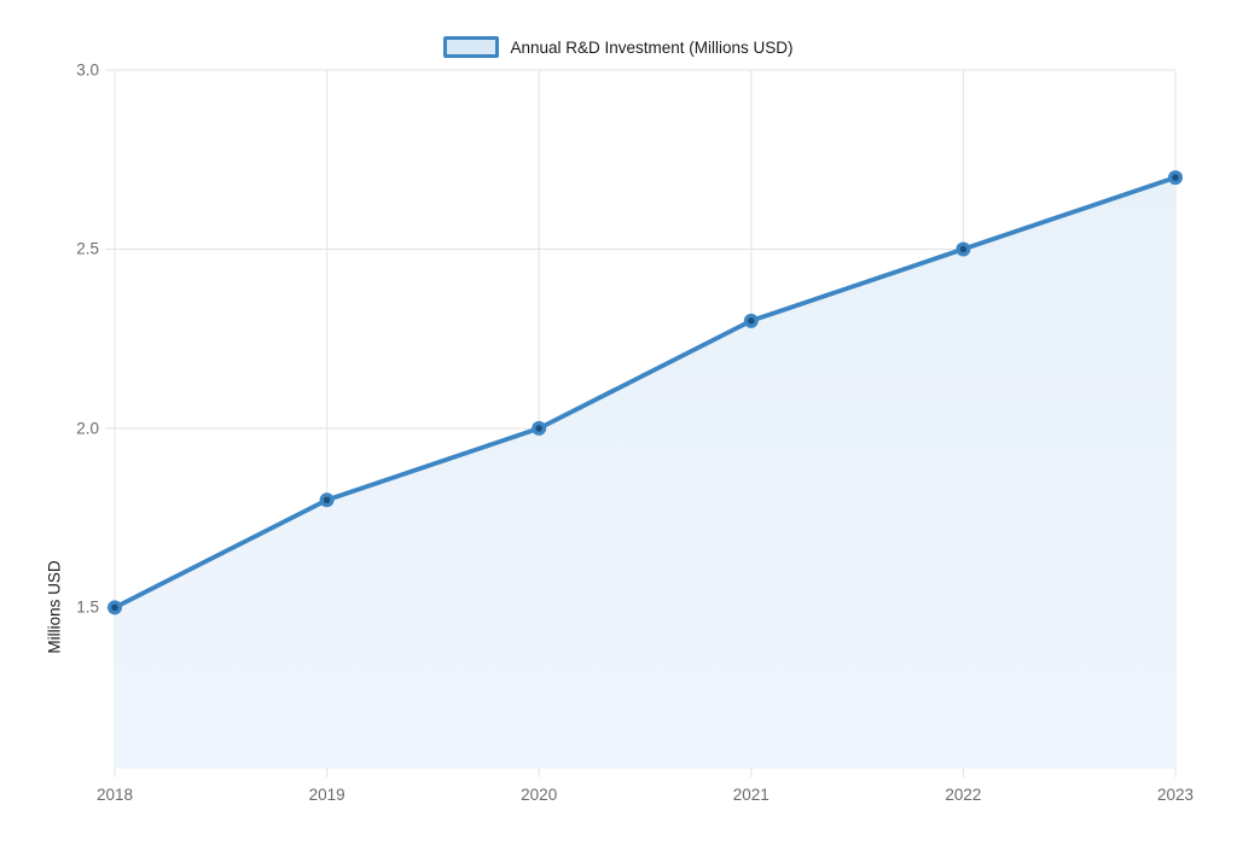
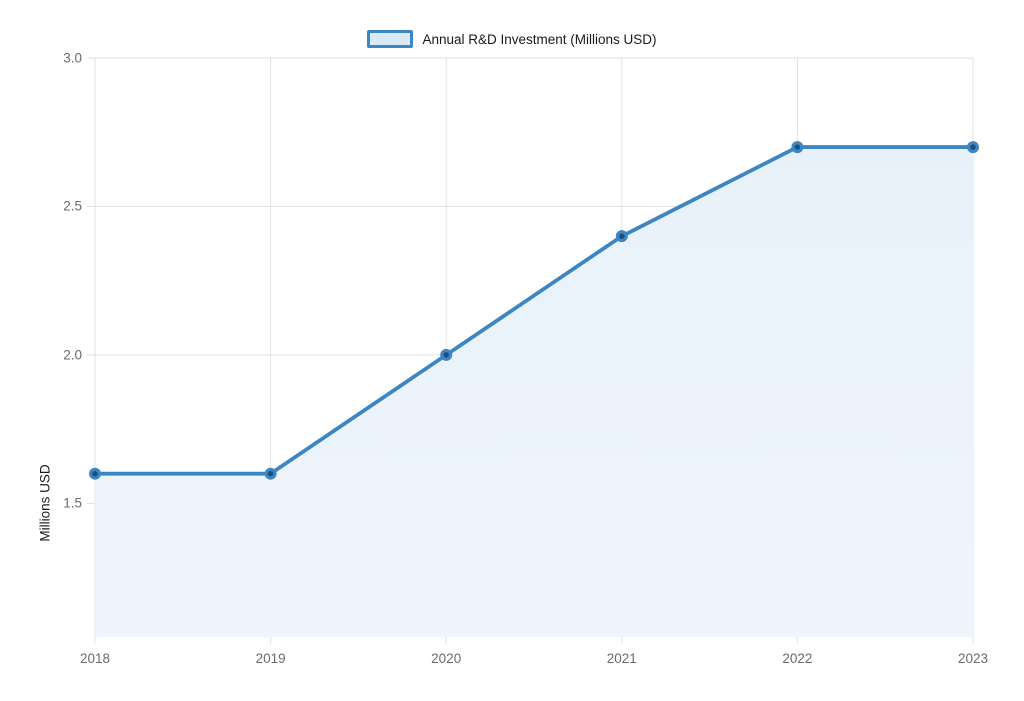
2018: 1.5 -> 1.6
2019: 1.8 -> 1.6
2021: 2.3 -> 2.4
2022: 2.5 -> 2.7
